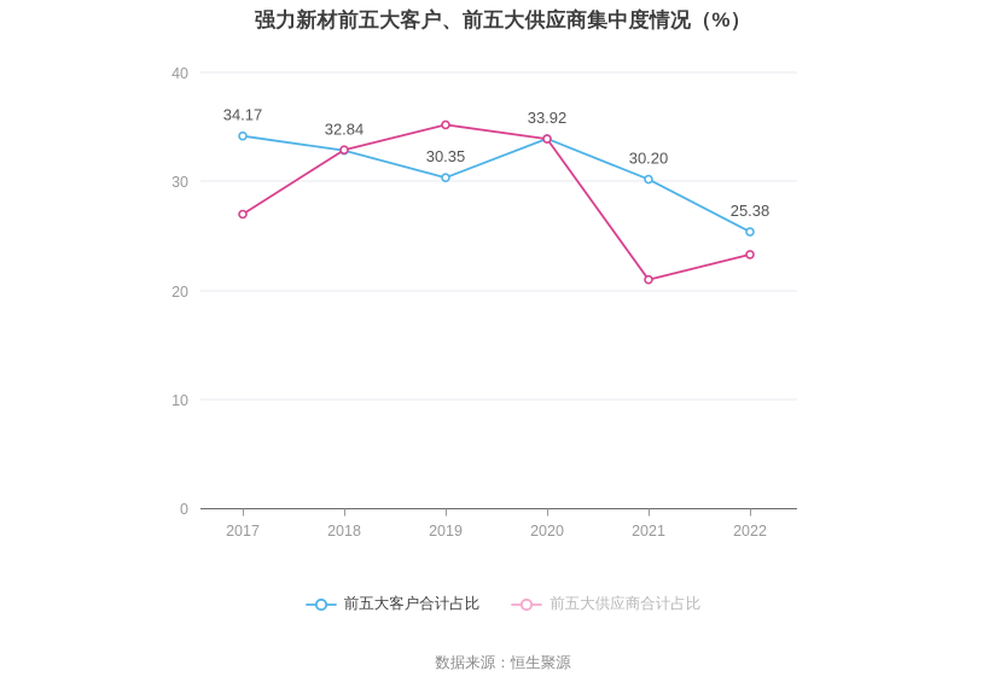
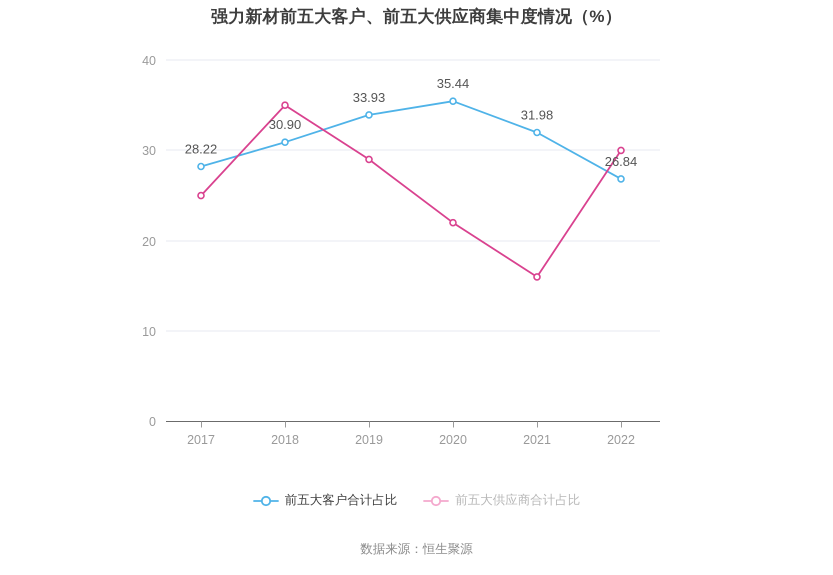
前五大客户合计占比/2017: 34.17 -> 28.22
前五大供应商合计占比/2017: 27 -> 25
前五大客户合计占比/2018: 32.84 -> 30.90
前五大供应商合计占比/2018: 33 -> 35
前五大客户合计占比/2019: 30.35 -> 33.93
前五大供应商合计占比/2019: 35 -> 29
前五大客户合计占比/2020: 33.92 -> 35.44
前五大供应商合计占比/2020: 34 -> 22
前五大客户合计占比/2021: 30.20 -> 31.98
前五大供应商合计占比/2021: 21 -> 16
前五大客户合计占比/2022: 25.38 -> 26.84
前五大供应商合计占比/2022: 23 -> 30
